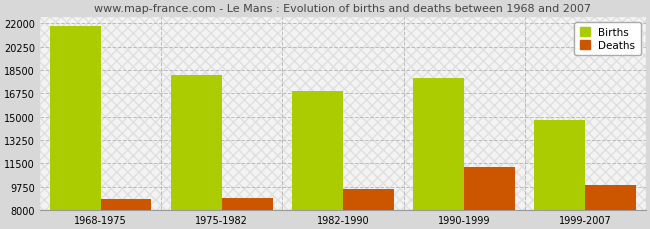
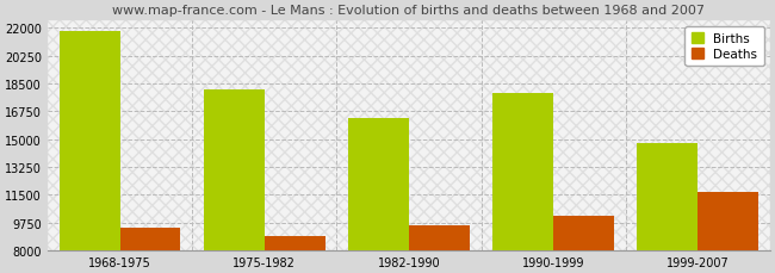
Deaths/1968-1975: 8800 -> 9400
Births/1982-1990: 16900 -> 16300
Deaths/1990-1999: 11200 -> 10200
Deaths/1999-2007: 9900 -> 11700
